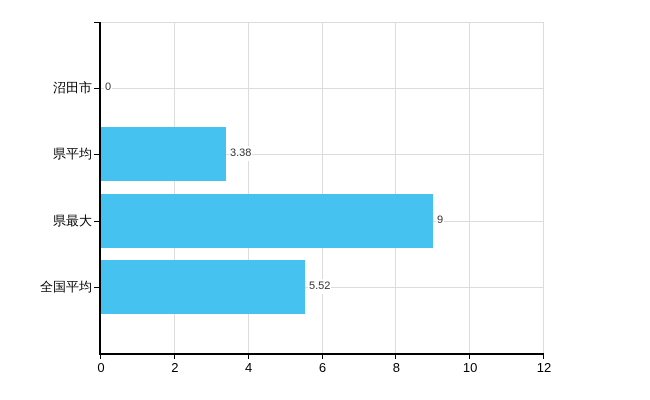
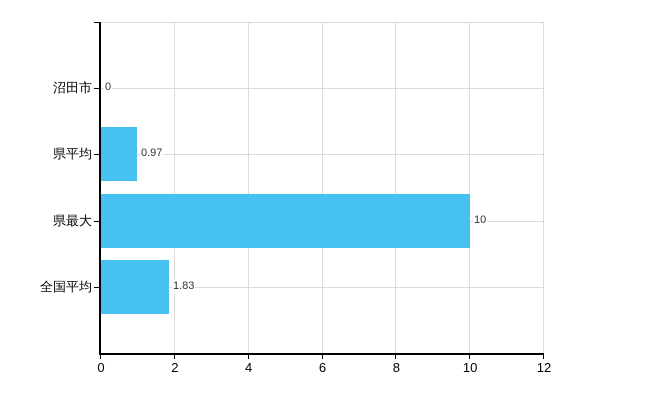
県平均: 3.38 -> 0.97
県最大: 9 -> 10
全国平均: 5.52 -> 1.83
